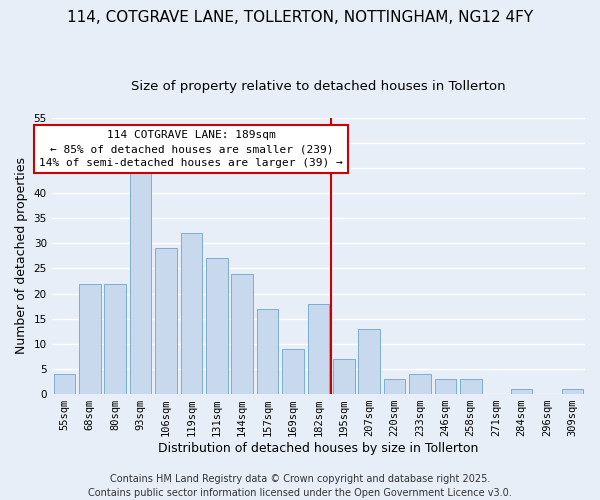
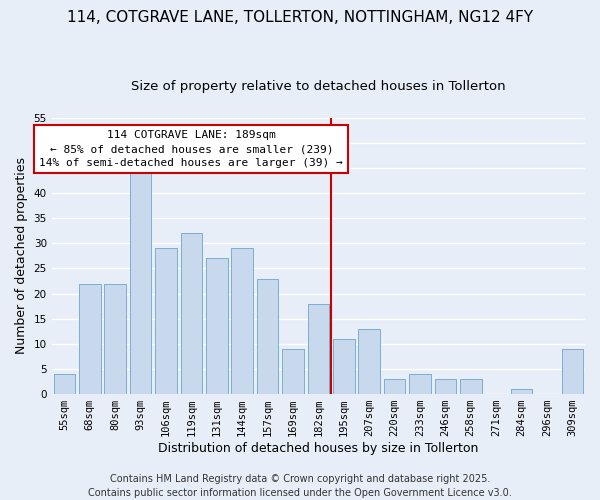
144sqm: 24 -> 29
157sqm: 17 -> 23
195sqm: 7 -> 11
309sqm: 1 -> 9
